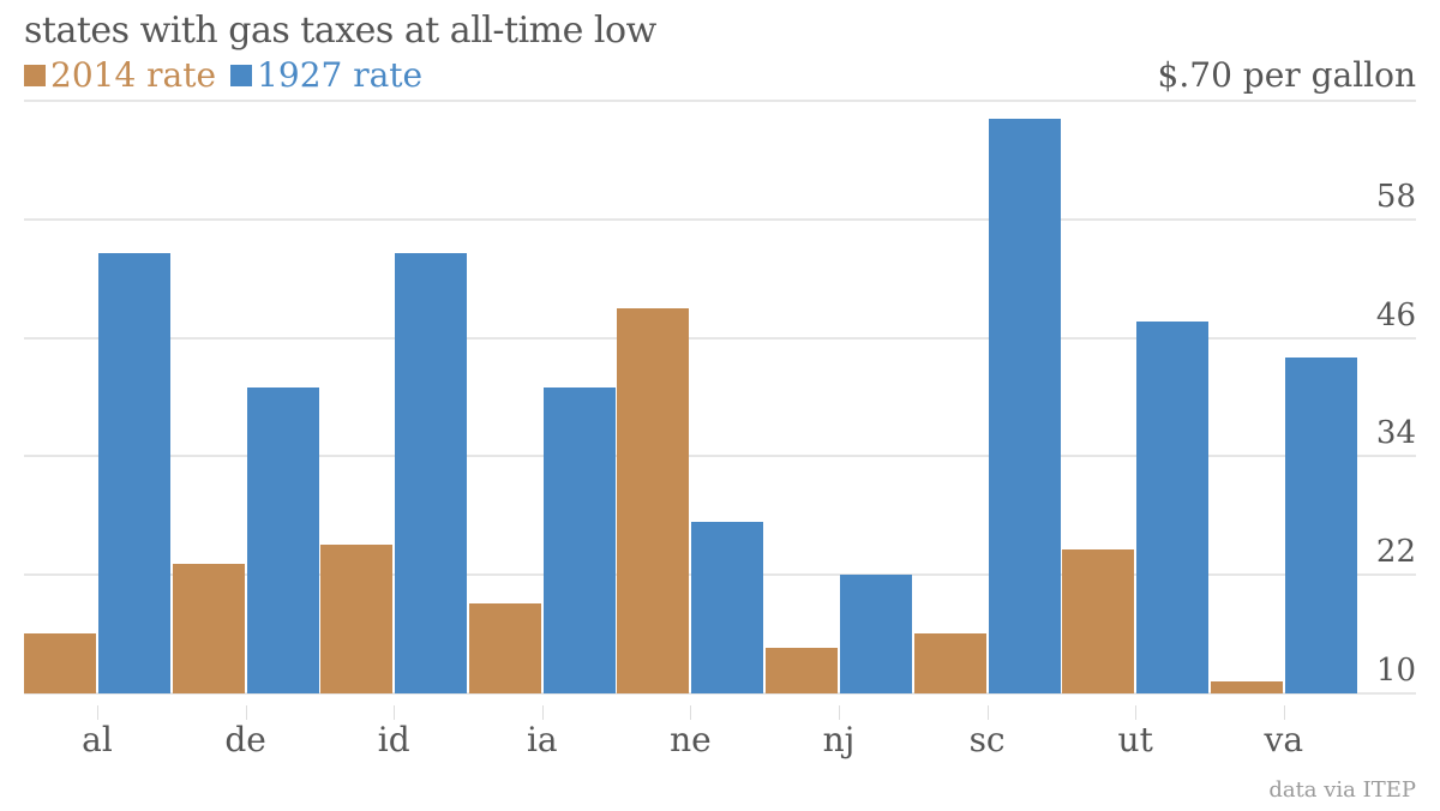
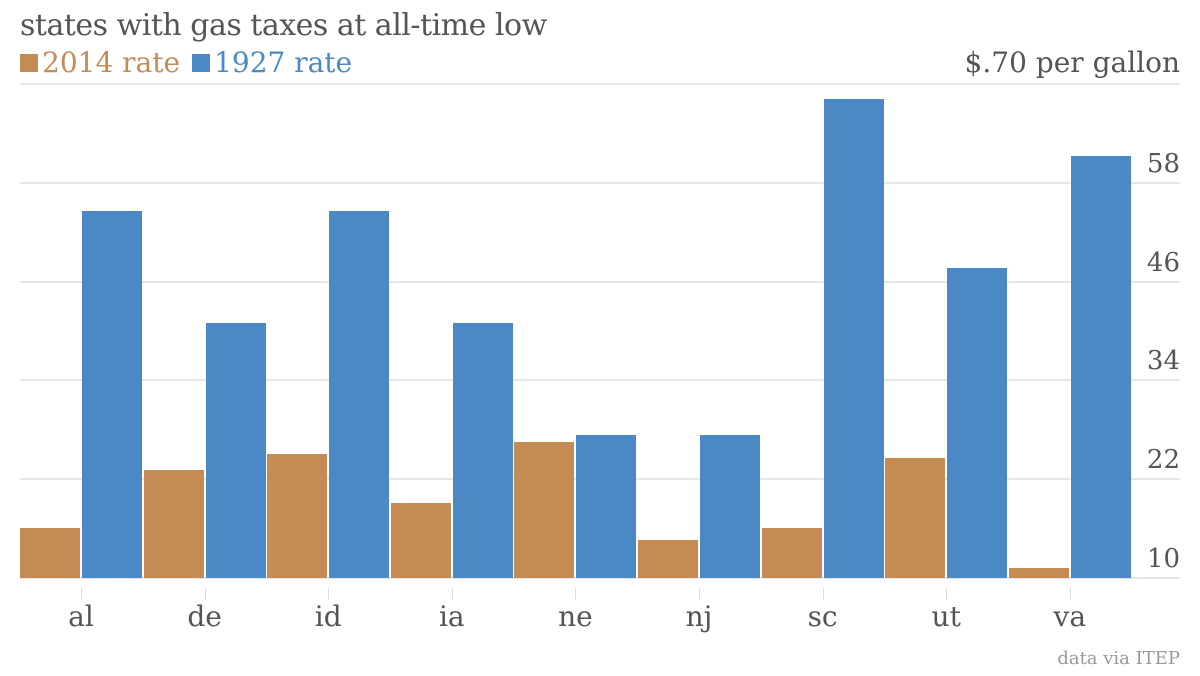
2014 rate/ne: 49 -> 26
1927 rate/nj: 22 -> 27
1927 rate/va: 44 -> 61
